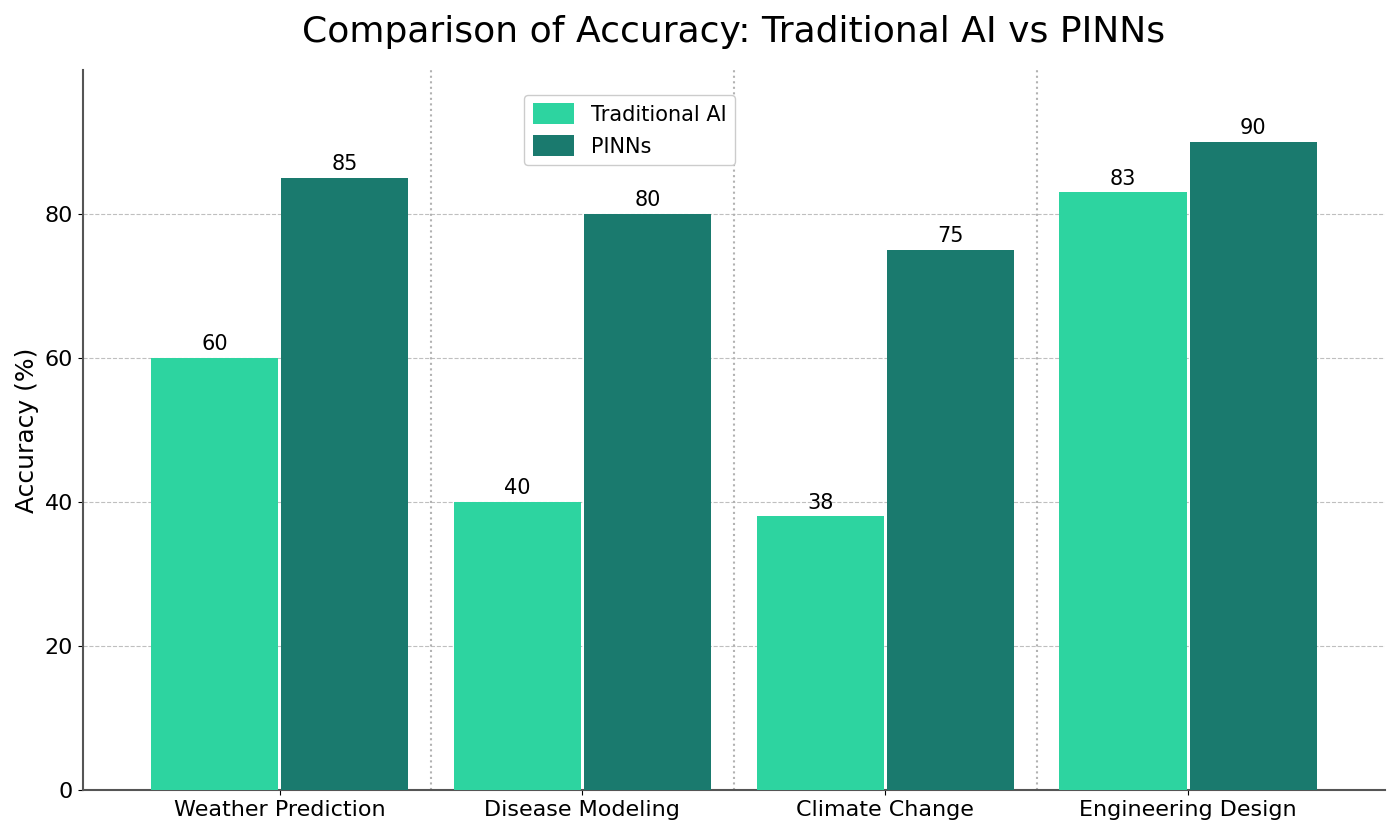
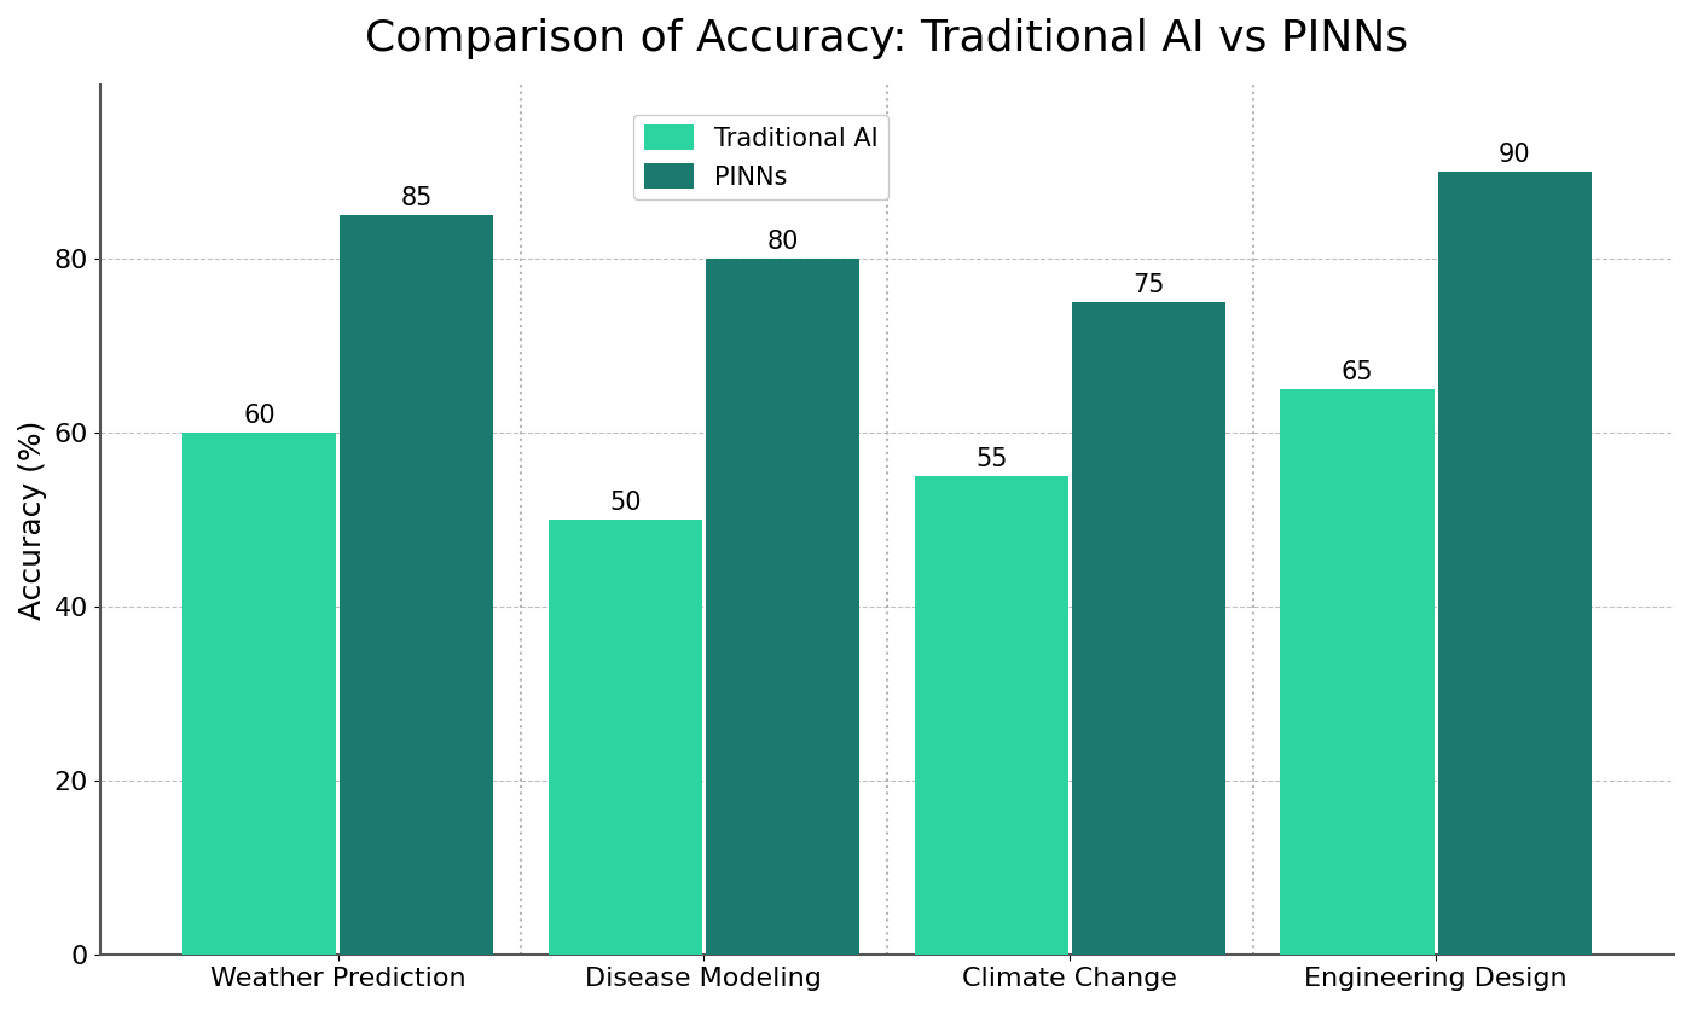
Traditional AI/Disease Modeling: 40 -> 50
Traditional AI/Climate Change: 38 -> 55
Traditional AI/Engineering Design: 83 -> 65
